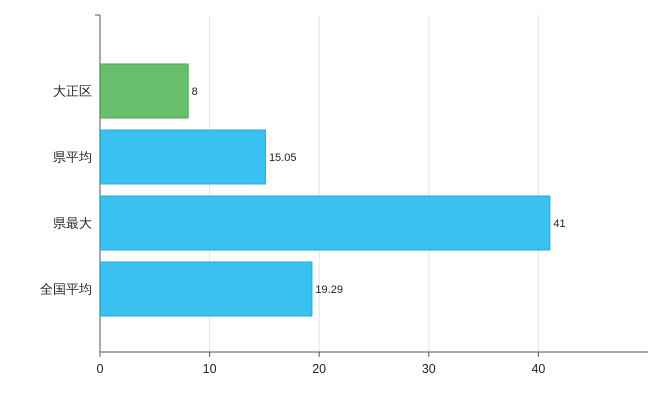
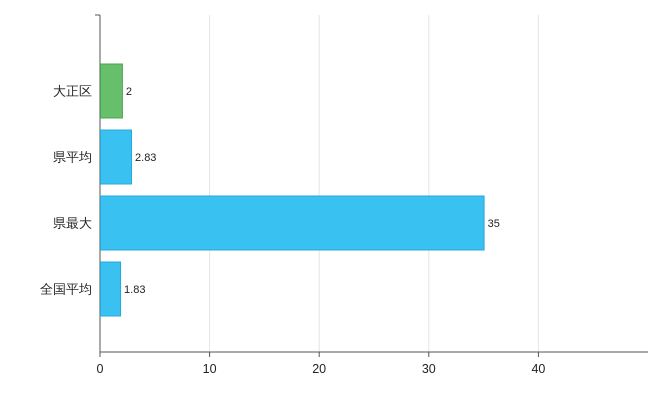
大正区: 8 -> 2
県平均: 15.05 -> 2.83
県最大: 41 -> 35
全国平均: 19.29 -> 1.83
